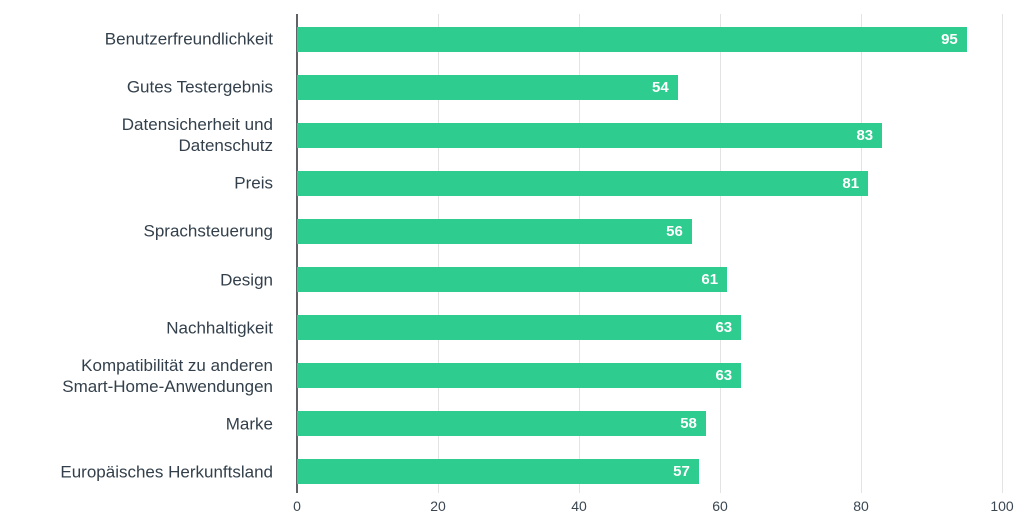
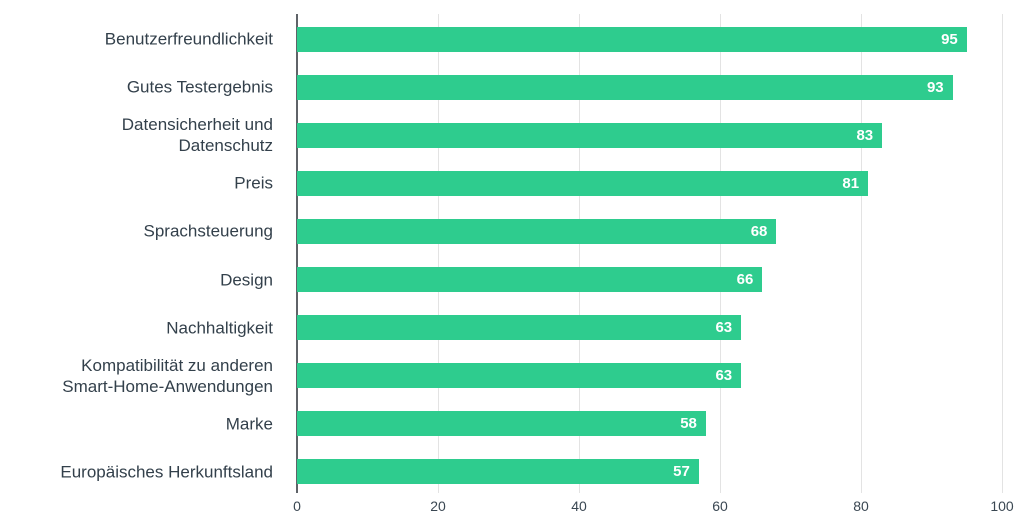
Gutes Testergebnis: 54 -> 93
Sprachsteuerung: 56 -> 68
Design: 61 -> 66
